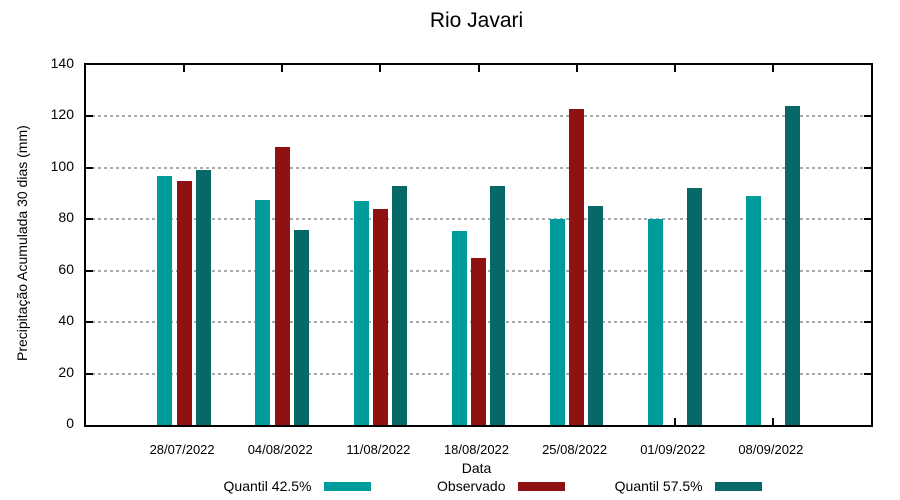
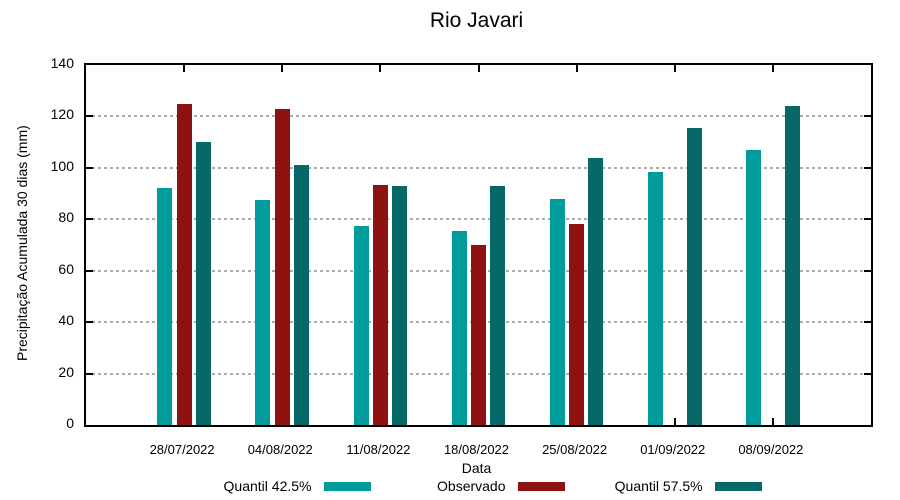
Quantil 42.5%/28/07/2022: 97 -> 92
Observado/28/07/2022: 95 -> 125
Quantil 57.5%/28/07/2022: 99 -> 110
Observado/04/08/2022: 108 -> 123
Quantil 57.5%/04/08/2022: 76 -> 101
Quantil 42.5%/11/08/2022: 87 -> 78
Observado/11/08/2022: 84 -> 94
Observado/18/08/2022: 65 -> 70
Quantil 42.5%/25/08/2022: 80 -> 88
Observado/25/08/2022: 123 -> 78
Quantil 57.5%/25/08/2022: 85 -> 104
Quantil 42.5%/01/09/2022: 80 -> 98
Quantil 57.5%/01/09/2022: 92 -> 116
Quantil 42.5%/08/09/2022: 89 -> 107
